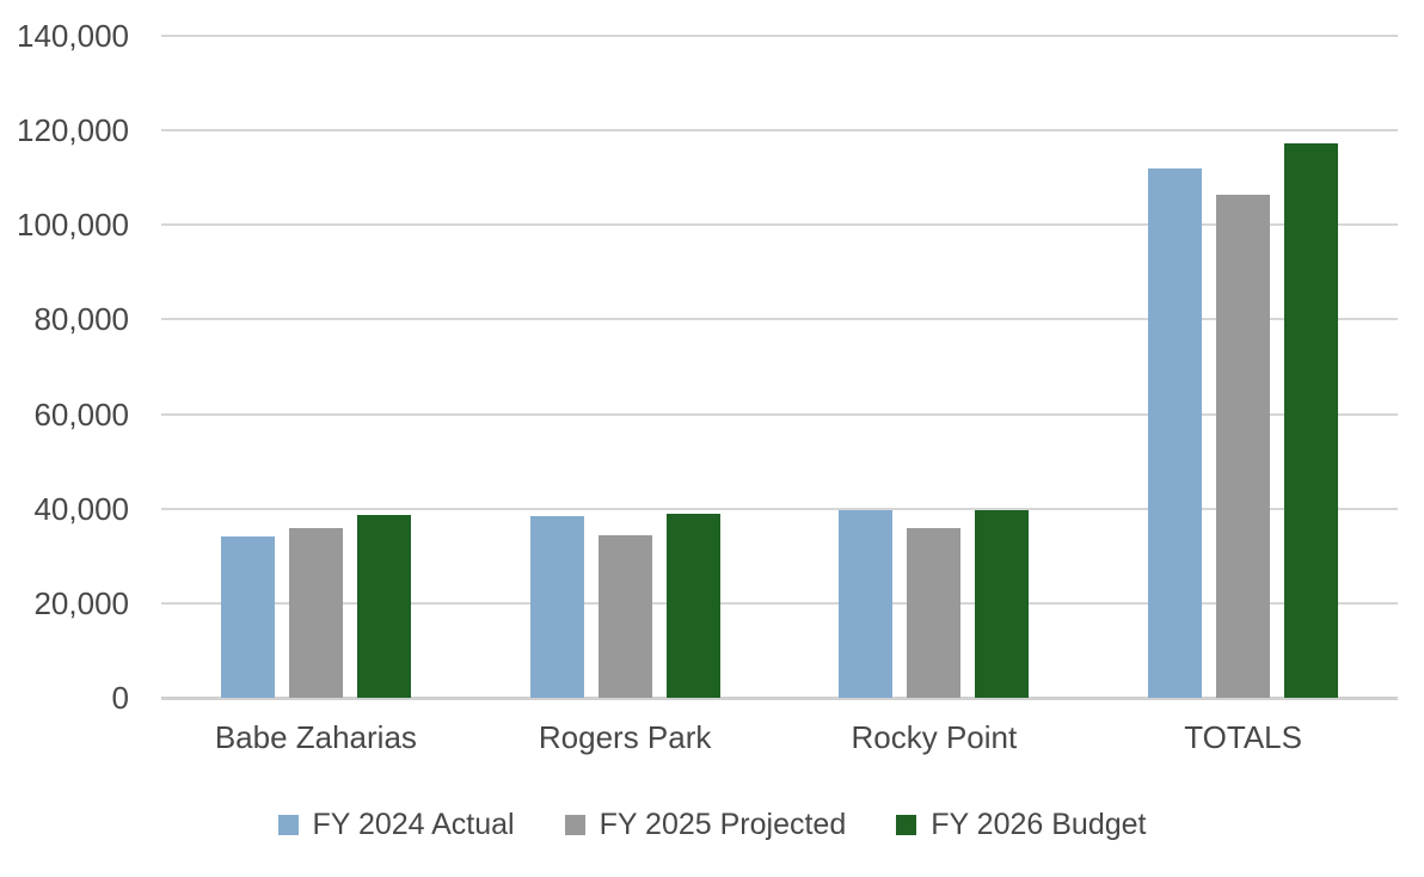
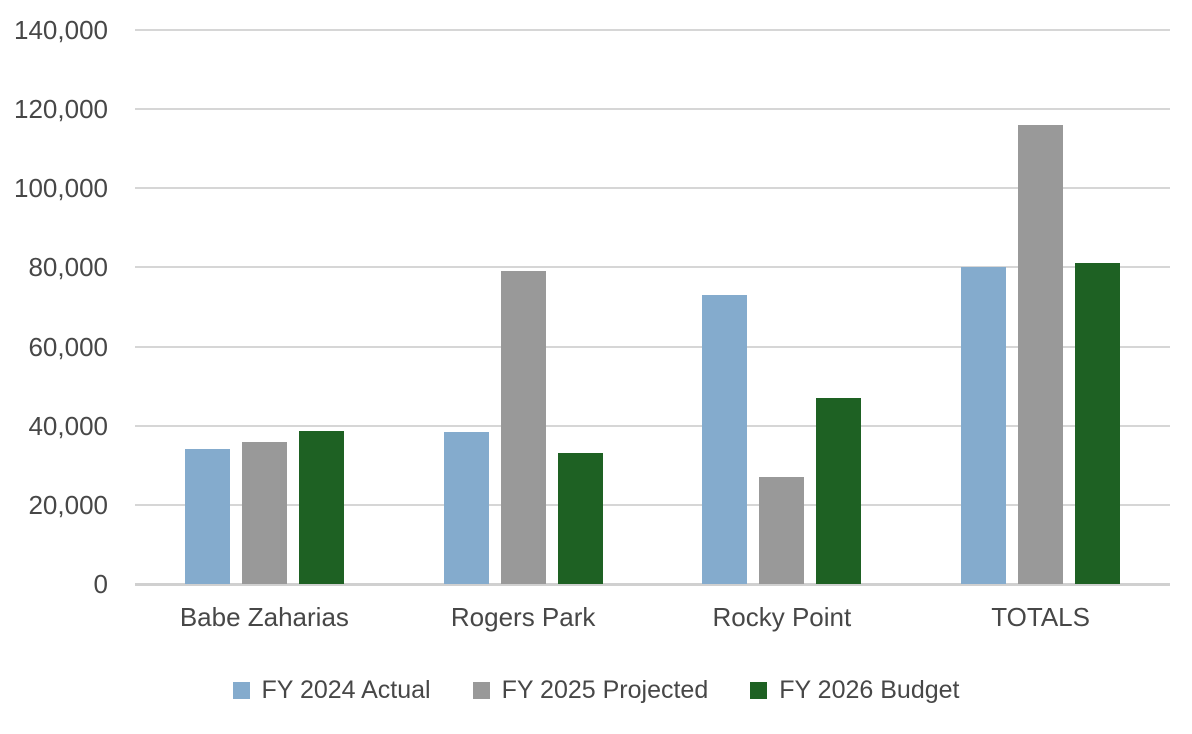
FY 2025 Projected/Rogers Park: 34000 -> 79000
FY 2026 Budget/Rogers Park: 39000 -> 33000
FY 2024 Actual/Rocky Point: 40000 -> 73000
FY 2025 Projected/Rocky Point: 36000 -> 27000
FY 2026 Budget/Rocky Point: 40000 -> 47000
FY 2024 Actual/TOTALS: 112000 -> 80000
FY 2025 Projected/TOTALS: 106000 -> 116000
FY 2026 Budget/TOTALS: 117000 -> 81000
